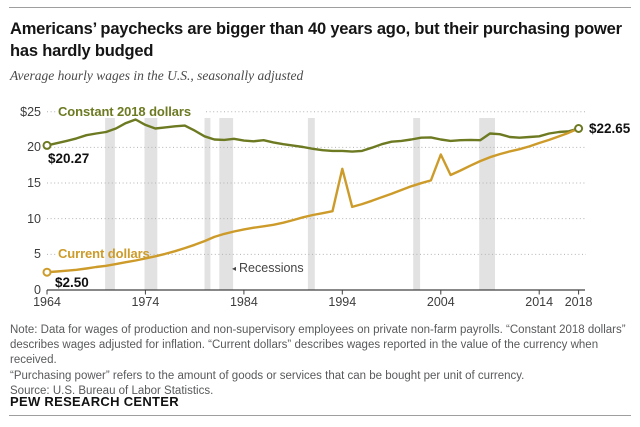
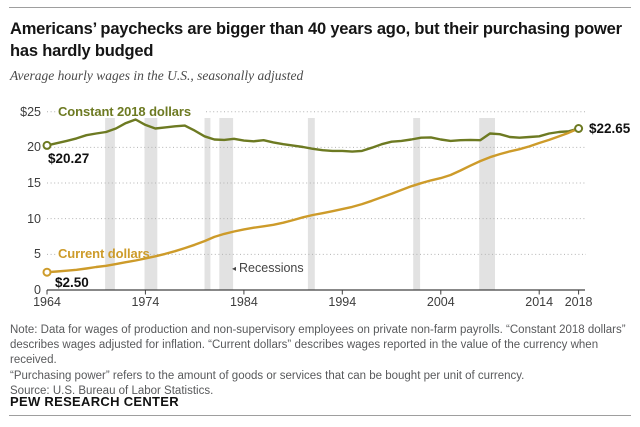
Current dollars/1994: $17 -> $11
Current dollars/2004: $19 -> $16
